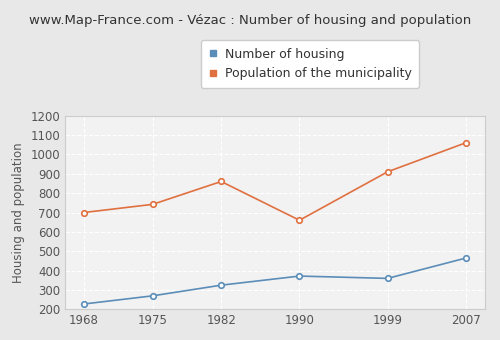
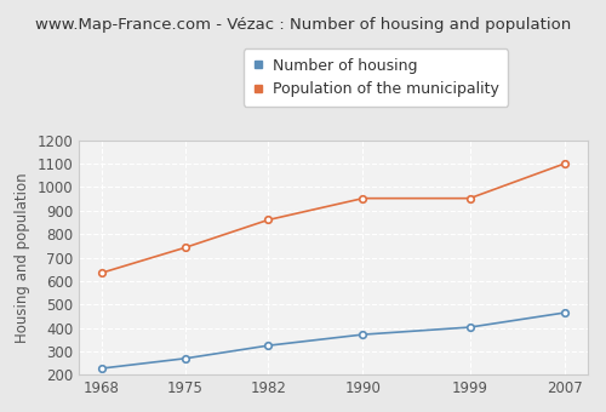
Population of the municipality/1968: 700 -> 640
Population of the municipality/1990: 660 -> 950
Number of housing/1999: 360 -> 400
Population of the municipality/1999: 910 -> 950
Population of the municipality/2007: 1060 -> 1100
